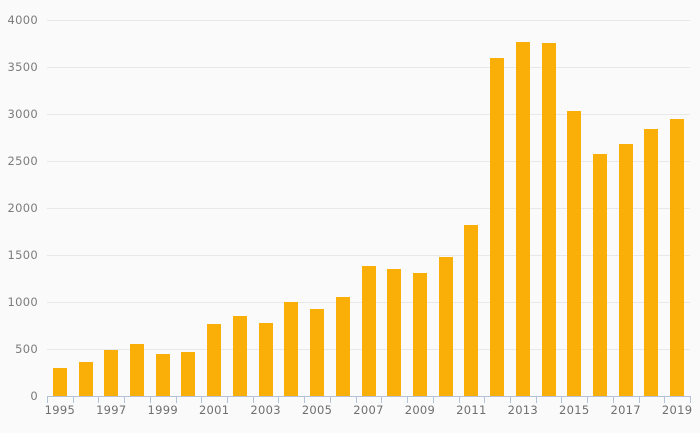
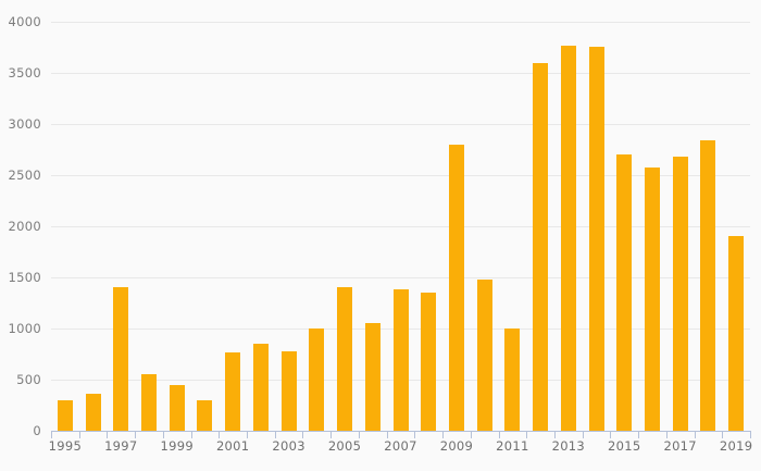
1997: 500 -> 1400
2000: 500 -> 300
2005: 900 -> 1400
2009: 1300 -> 2800
2011: 1800 -> 1000
2015: 3000 -> 2700
2019: 2900 -> 1900
